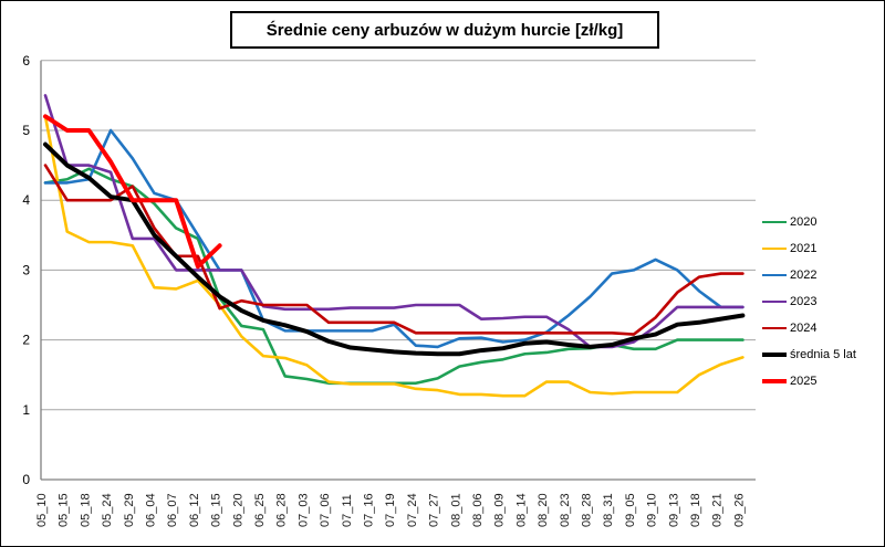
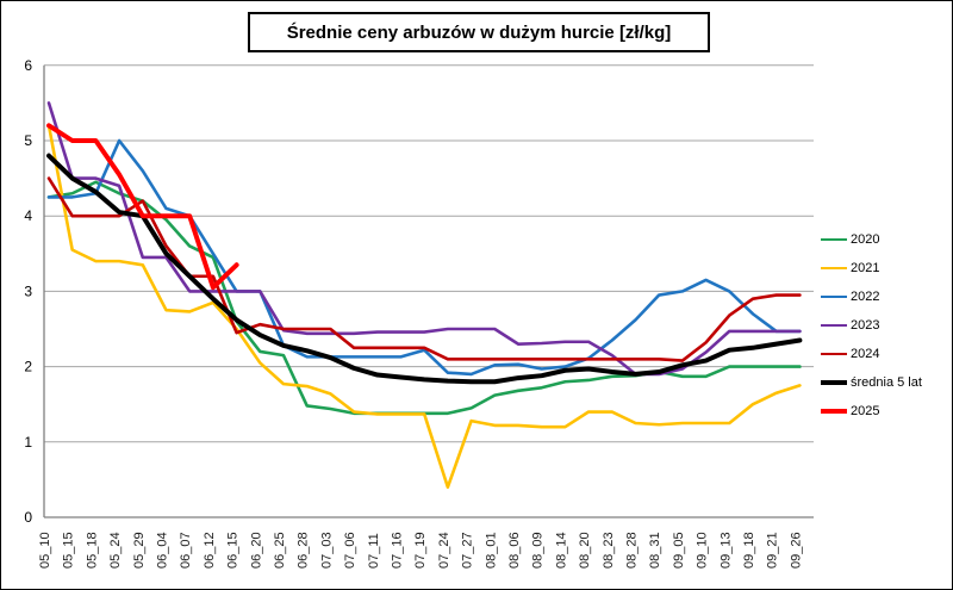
2021/07_24: 1.3 -> 0.4
